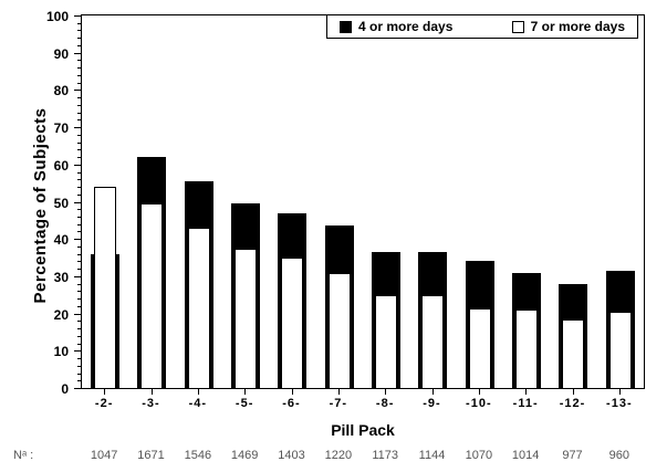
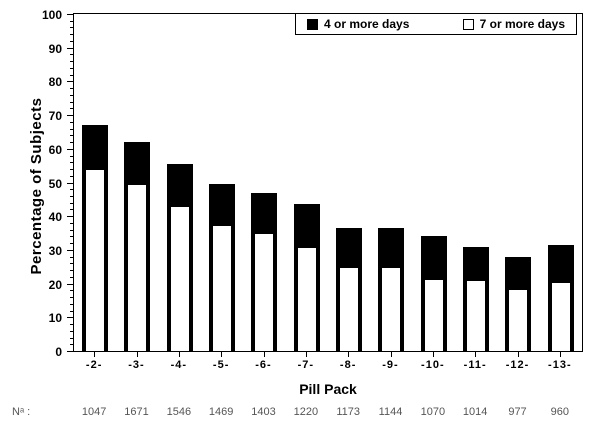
4 or more days/-2-: 36 -> 67
